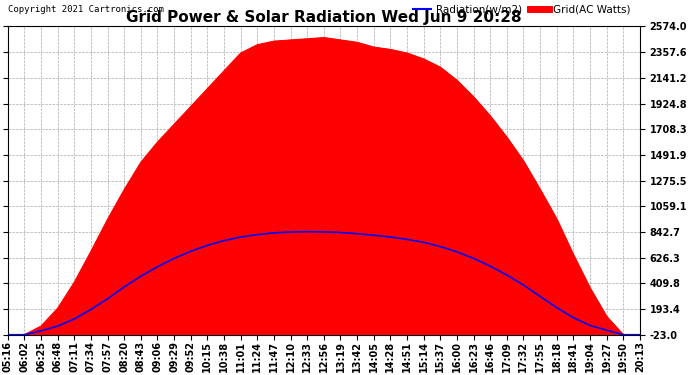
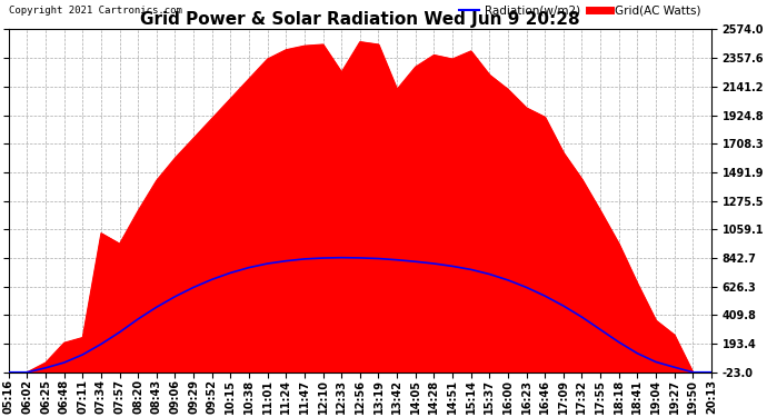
Grid(AC Watts)/07:11: 420 -> 240
Grid(AC Watts)/07:34: 680 -> 1030
Grid(AC Watts)/12:33: 2470 -> 2250
Grid(AC Watts)/13:42: 2440 -> 2120
Grid(AC Watts)/14:05: 2400 -> 2290
Grid(AC Watts)/15:14: 2300 -> 2410
Grid(AC Watts)/16:46: 1820 -> 1910
Grid(AC Watts)/19:27: 130 -> 260
